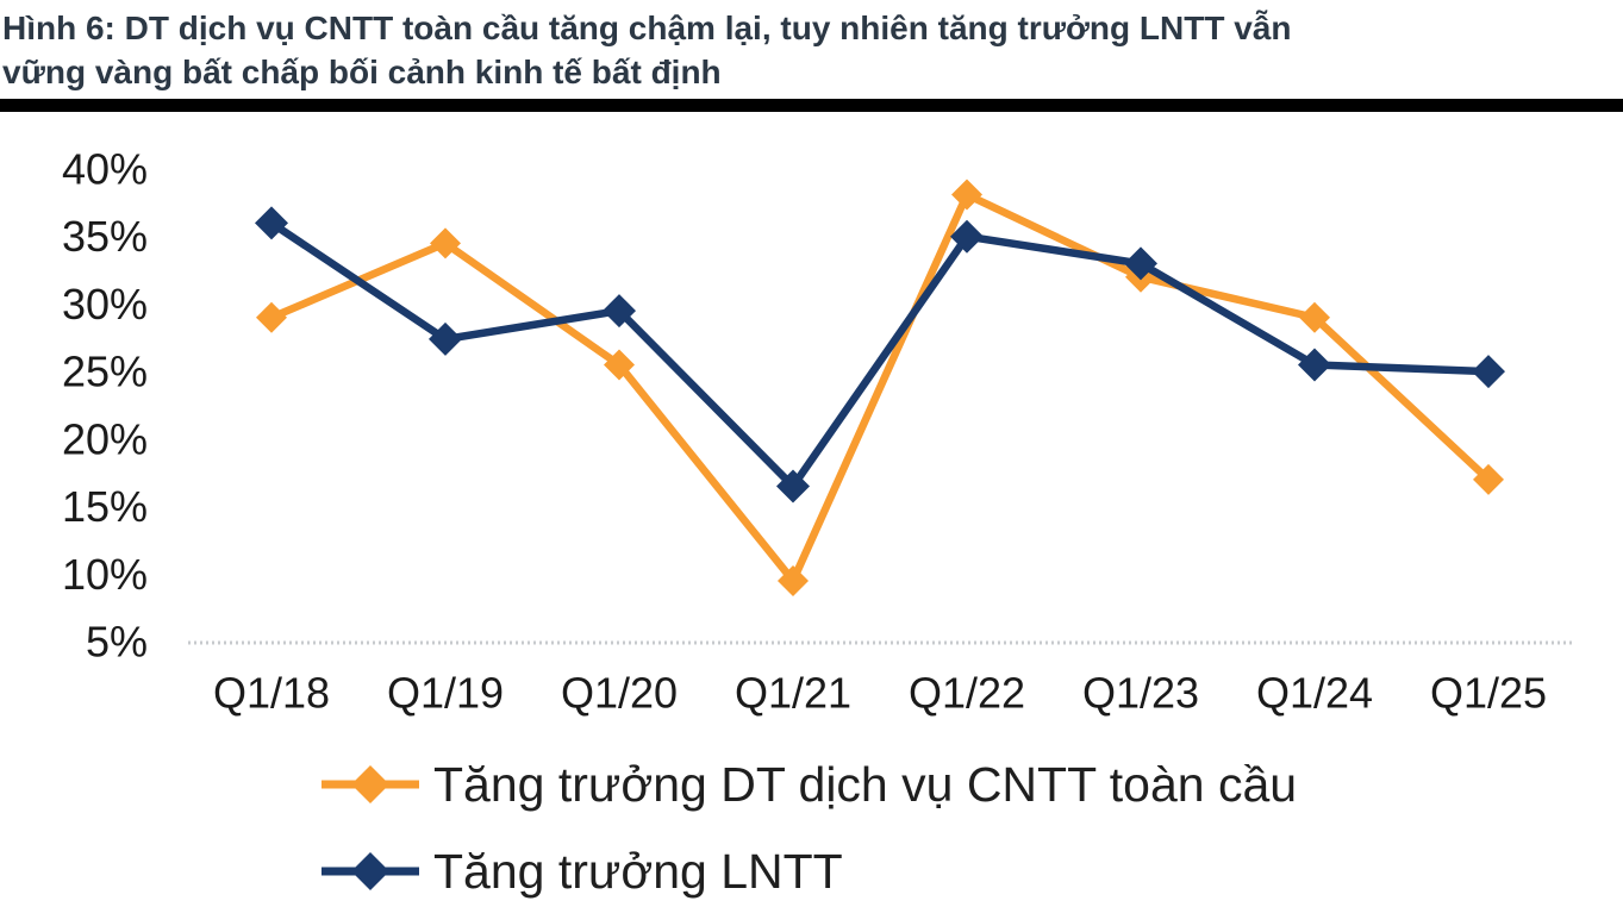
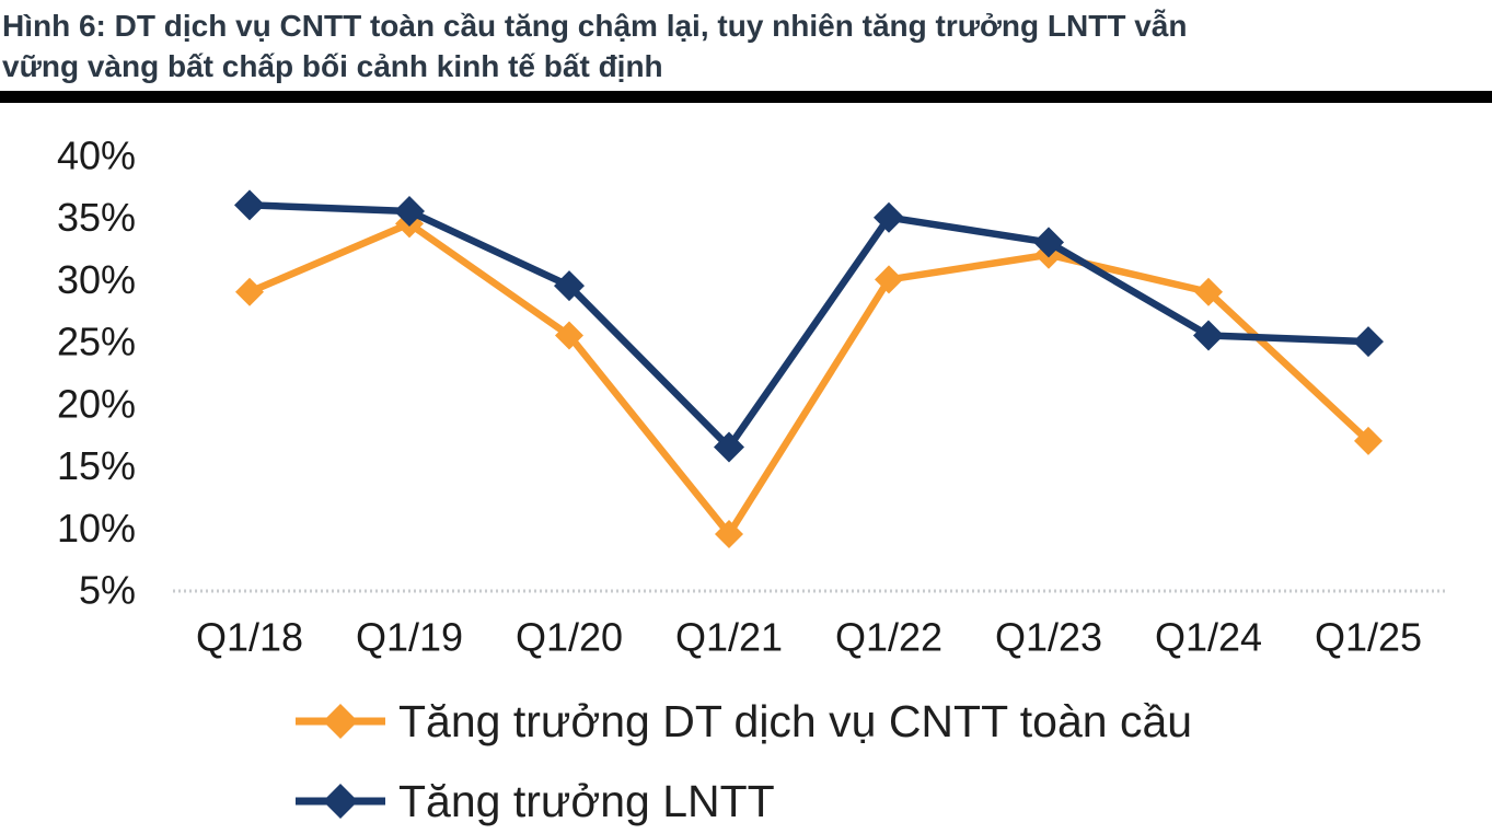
Tăng trưởng LNTT/Q1/19: 27.4% -> 35.5%
Tăng trưởng DT dịch vụ CNTT toàn cầu/Q1/22: 38.1% -> 30.0%
